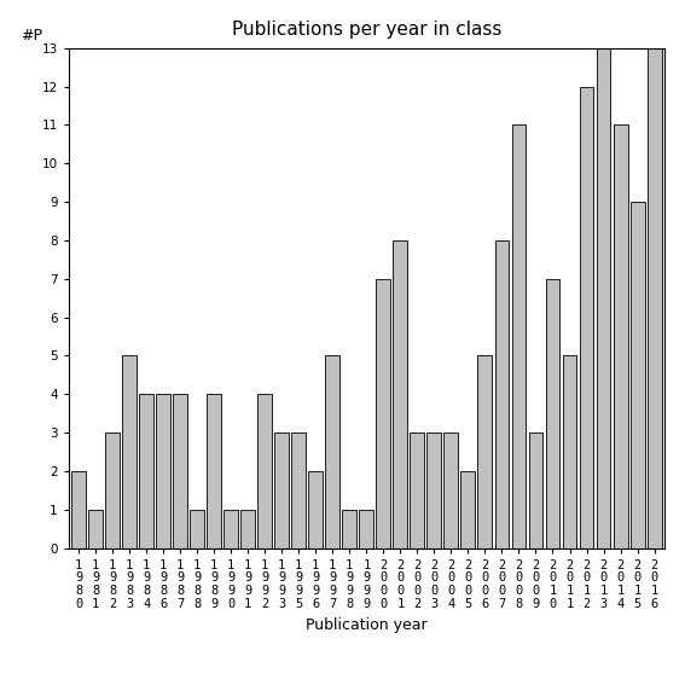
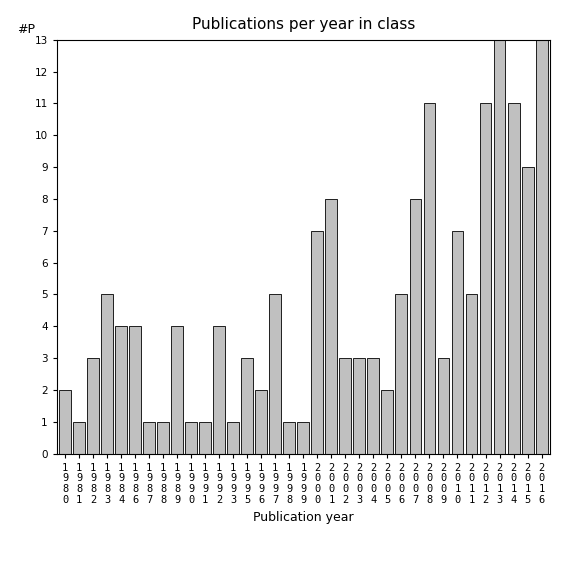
1 9 8 7: 4 -> 1
1 9 9 3: 3 -> 1
2 0 1 2: 12 -> 11
